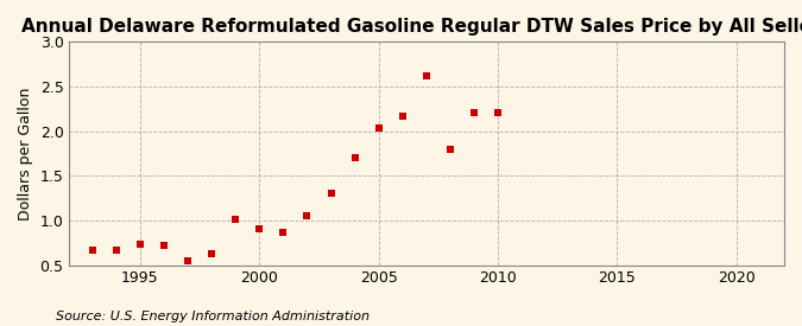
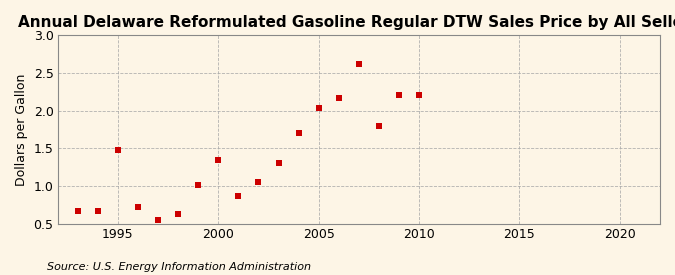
1995: 0.73 -> 1.48
2000: 0.91 -> 1.34
